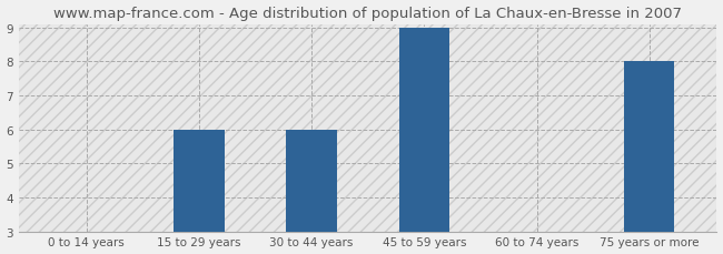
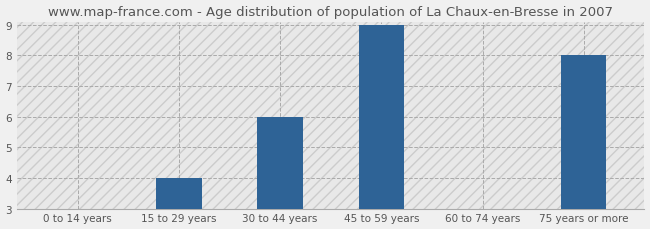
15 to 29 years: 6 -> 4
